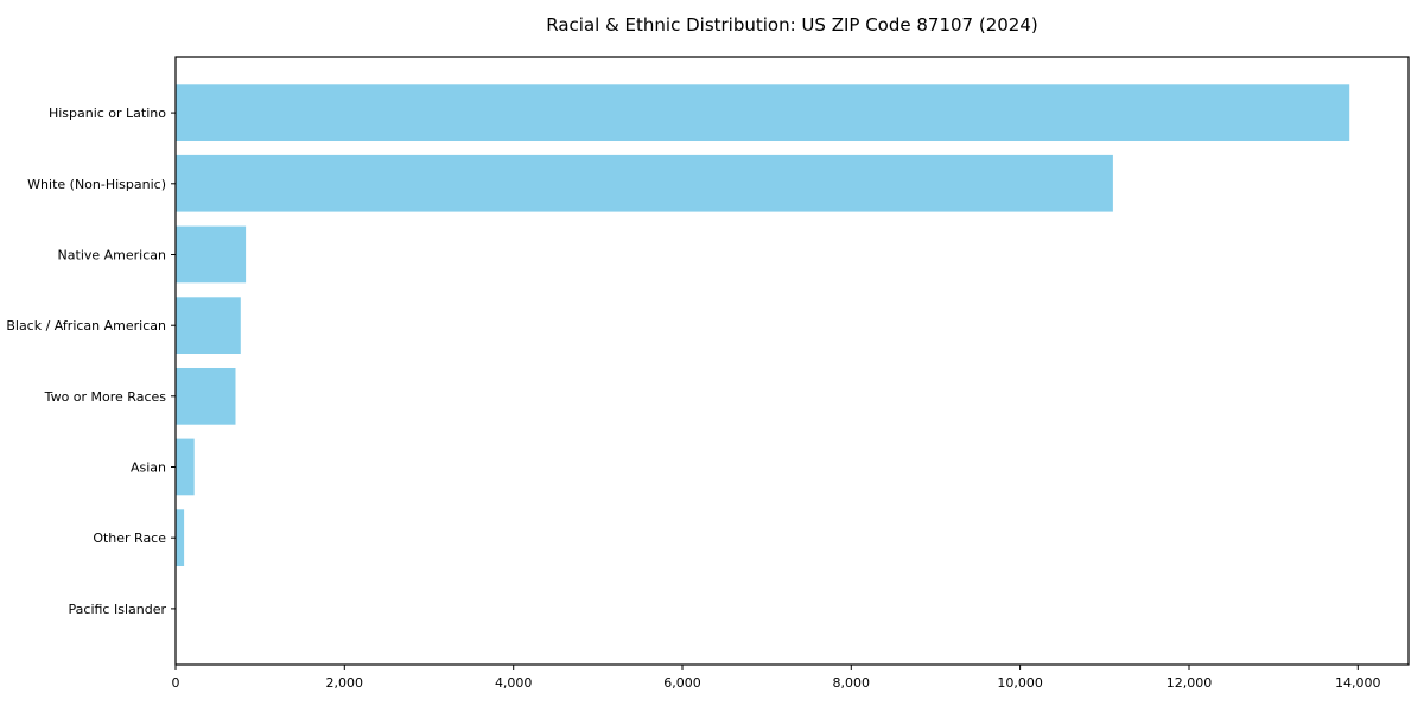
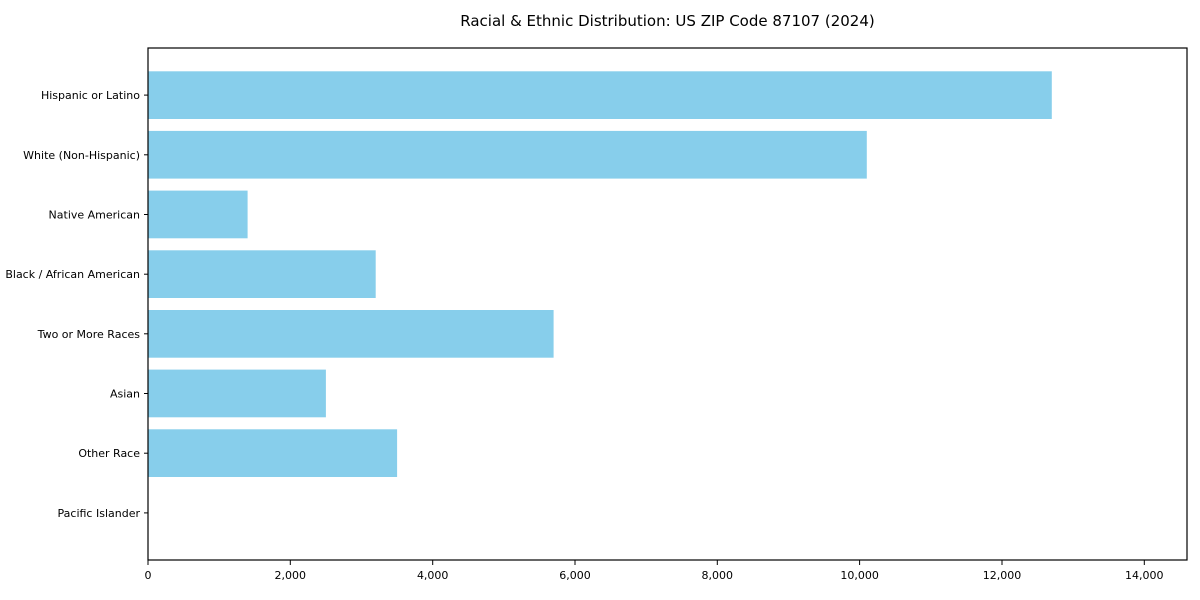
Hispanic or Latino: 13900 -> 12700
White (Non-Hispanic): 11100 -> 10100
Native American: 800 -> 1400
Black / African American: 800 -> 3200
Two or More Races: 700 -> 5700
Asian: 200 -> 2500
Other Race: 100 -> 3500
